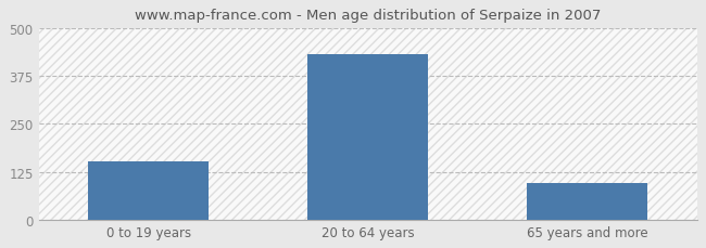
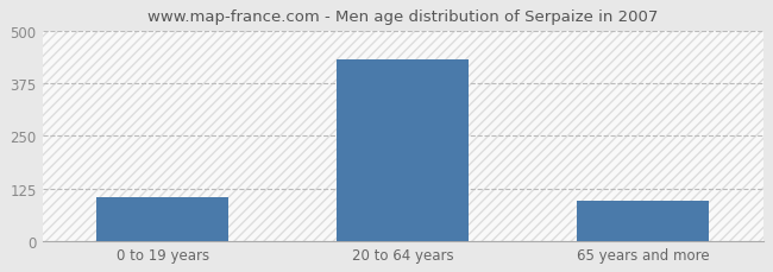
0 to 19 years: 152 -> 105
